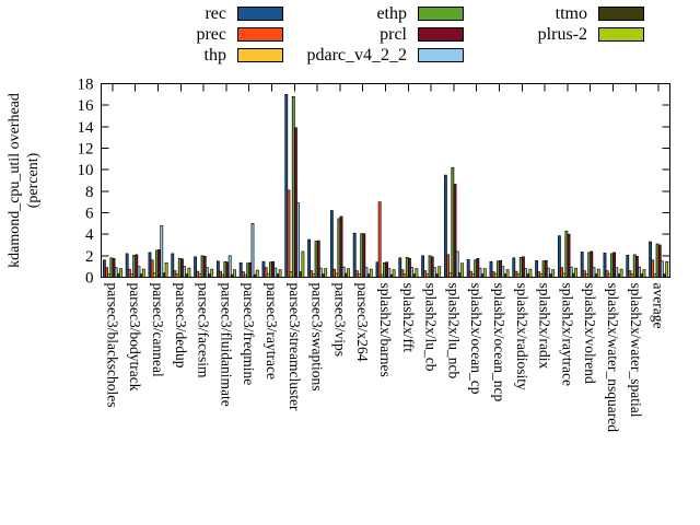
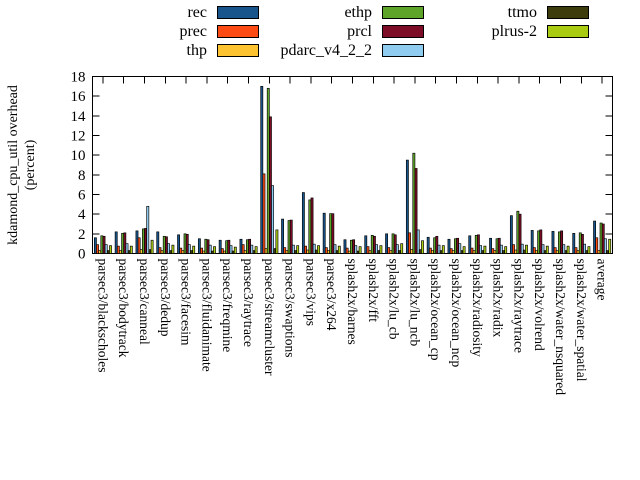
pdarc_v4_2_2/parsec3/fluidanimate: 2 -> 1
pdarc_v4_2_2/parsec3/freqmine: 5 -> 1
prec/splash2x/barnes: 7 -> 1
